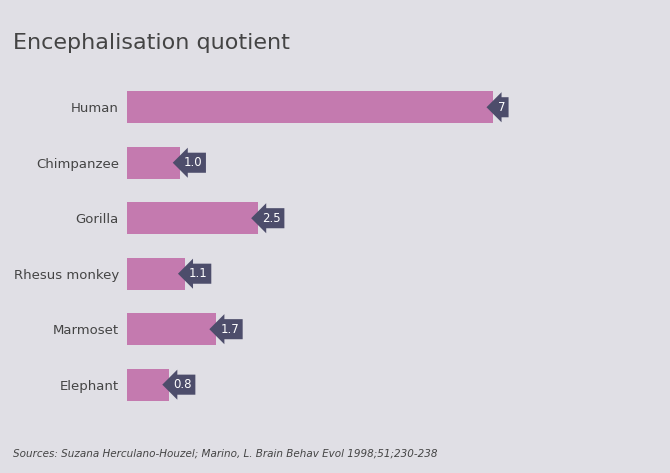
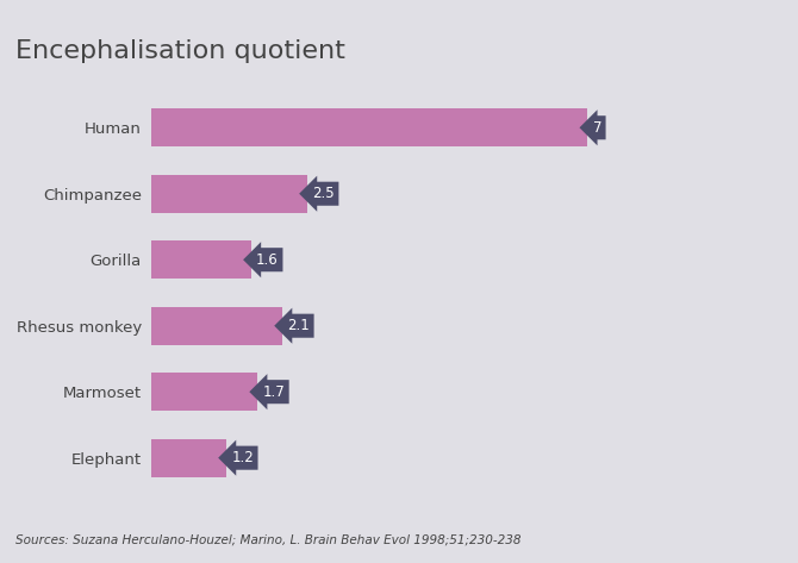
Chimpanzee: 1.0 -> 2.5
Gorilla: 2.5 -> 1.6
Rhesus monkey: 1.1 -> 2.1
Elephant: 0.8 -> 1.2
